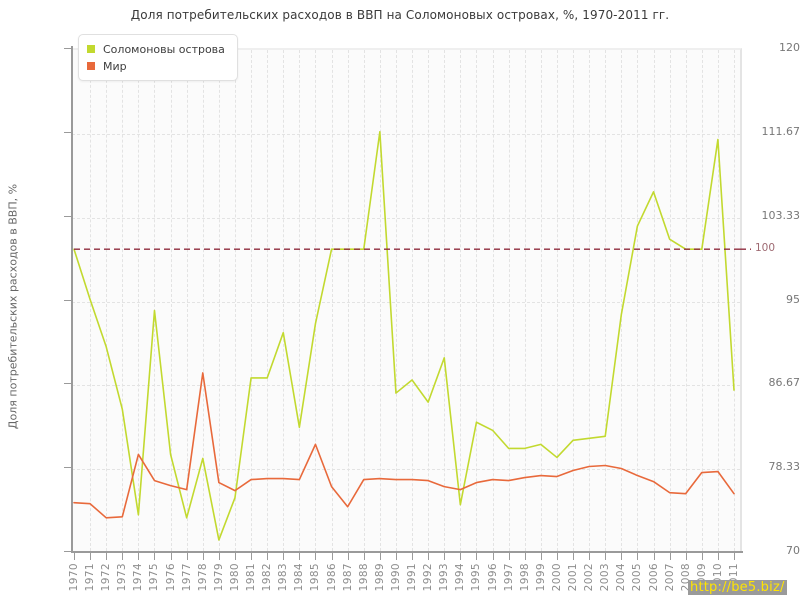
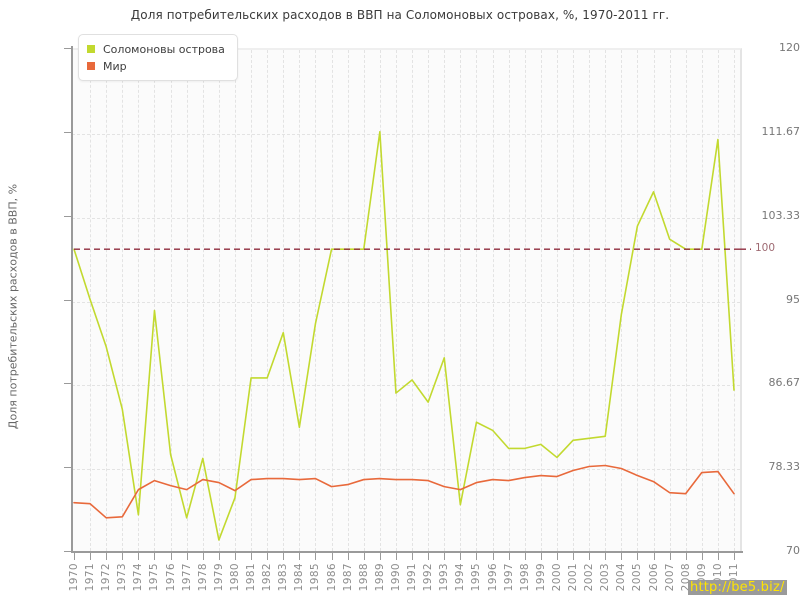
Мир/1974: 79.6 -> 76.1
Мир/1978: 87.7 -> 77.1
Мир/1985: 80.6 -> 77.2
Мир/1987: 74.4 -> 76.6
